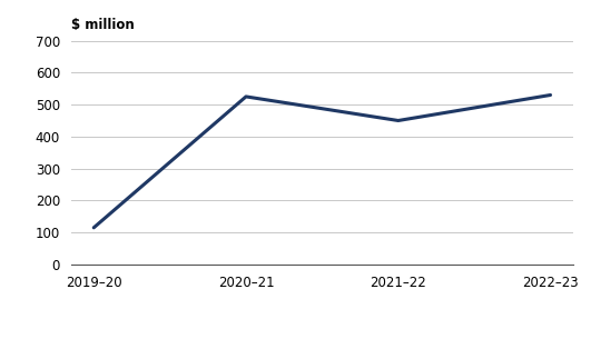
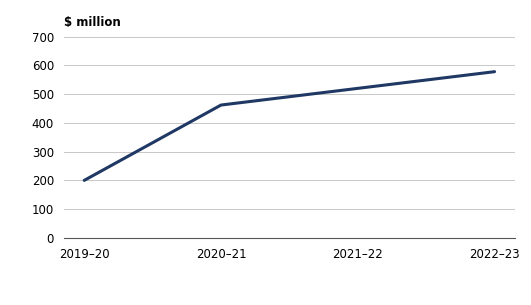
2019–20: 115 -> 200
2020–21: 525 -> 462
2021–22: 450 -> 520
2022–23: 530 -> 578
